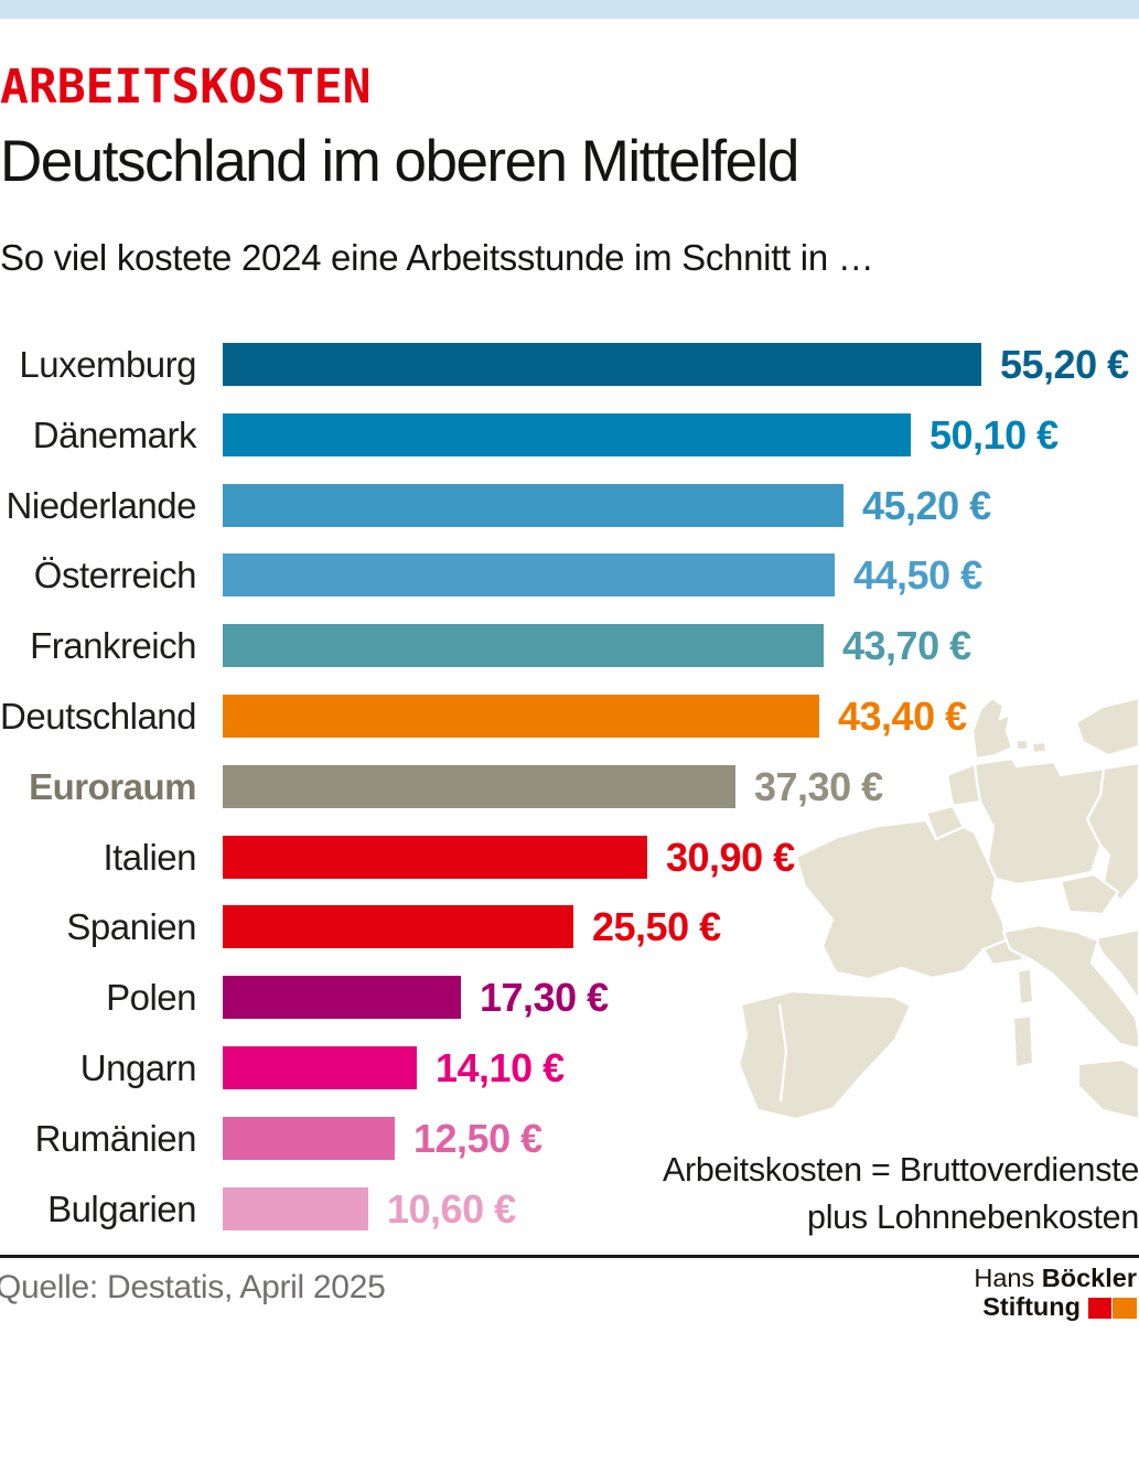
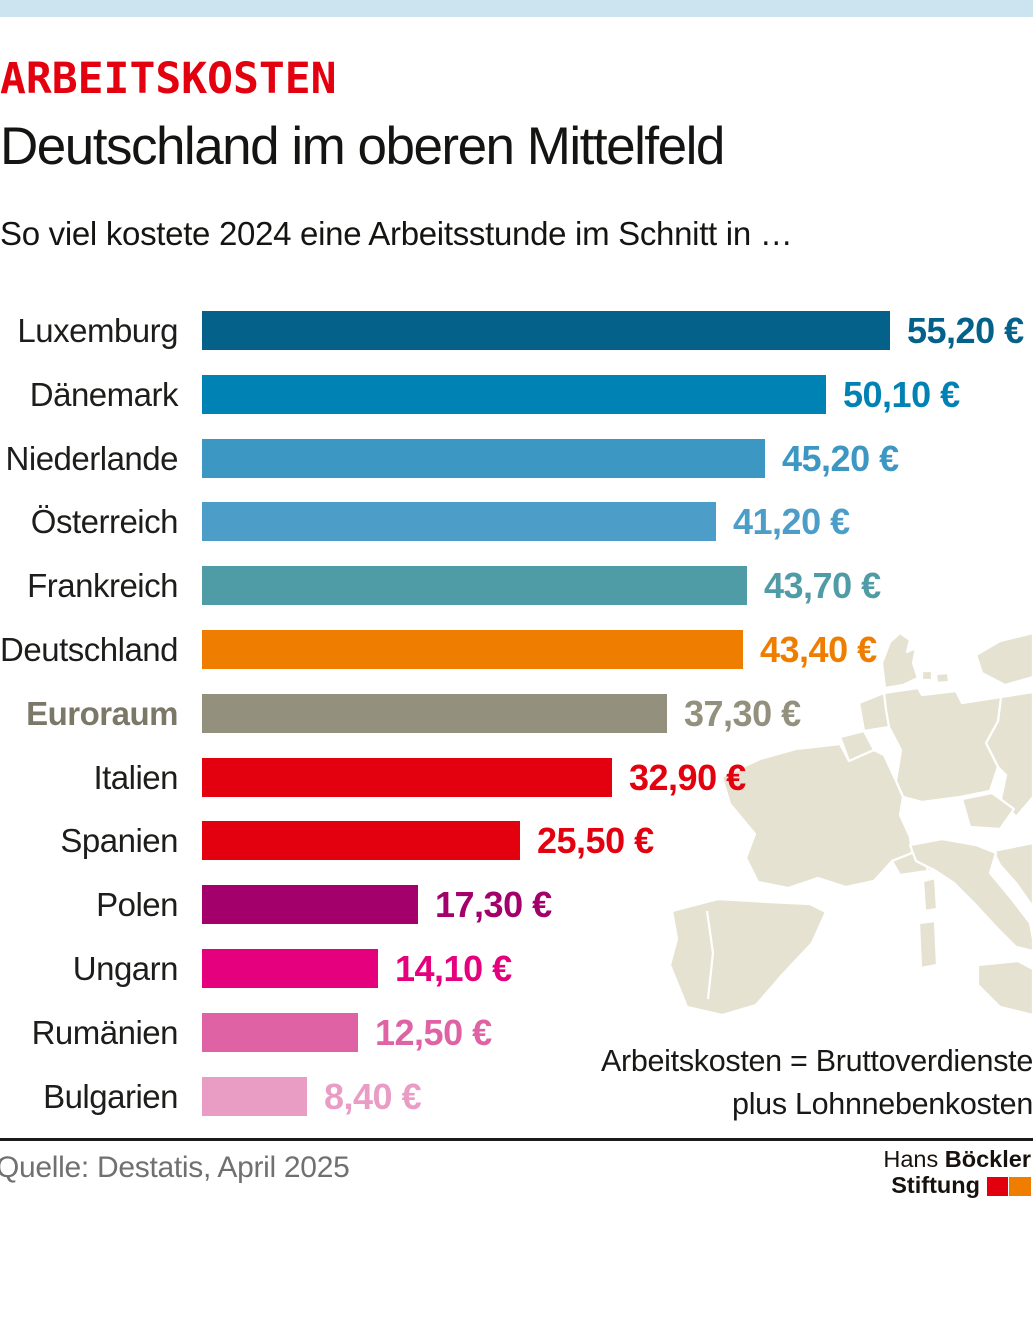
Österreich: 44,50 -> 41,20
Italien: 30,90 -> 32,90
Bulgarien: 10,60 -> 8,40
